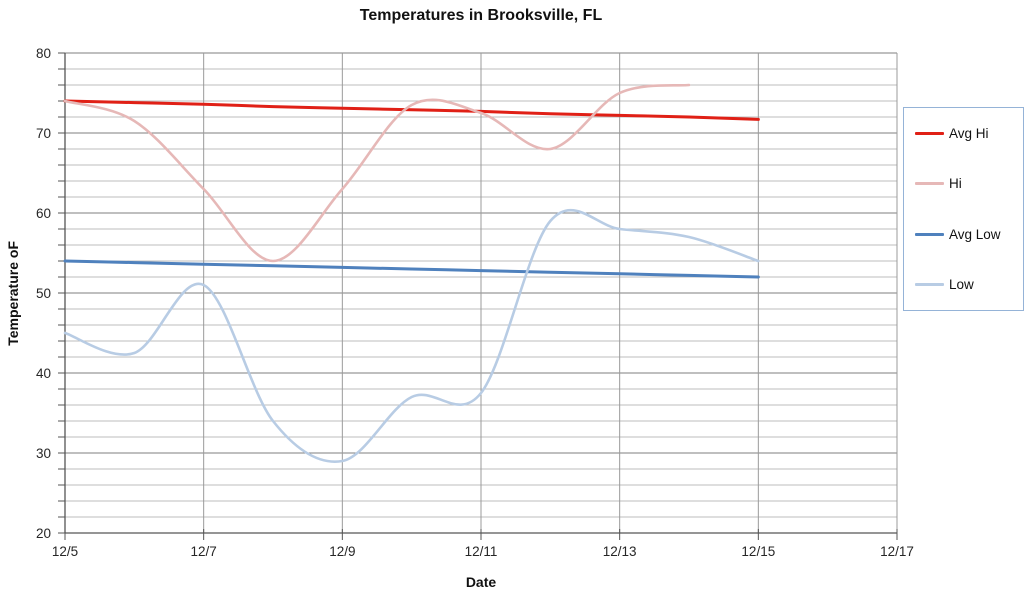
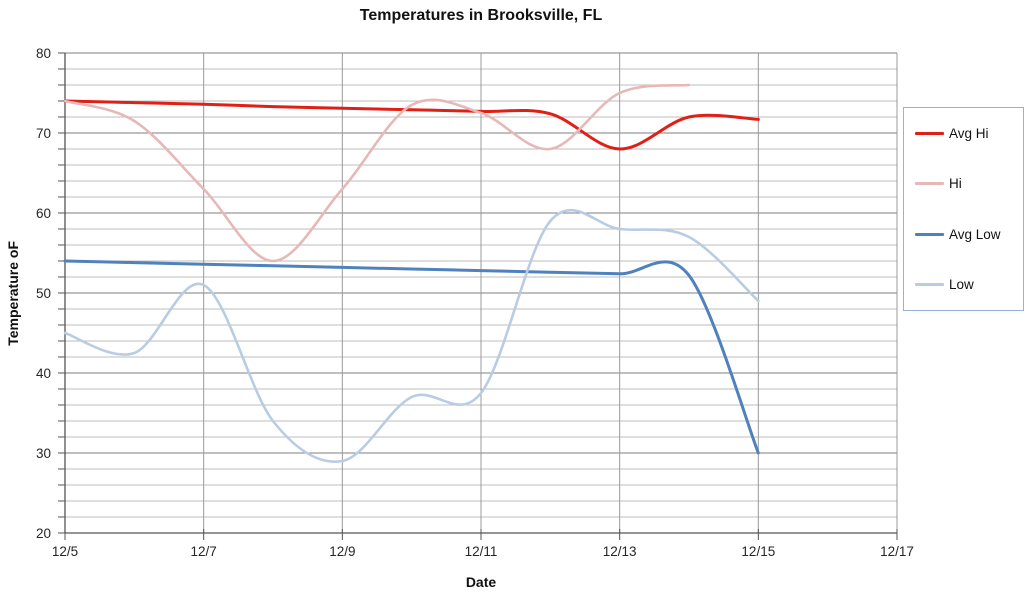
Avg Hi/12/13: 72 -> 68
Avg Low/12/15: 52 -> 30
Low/12/15: 54 -> 49
